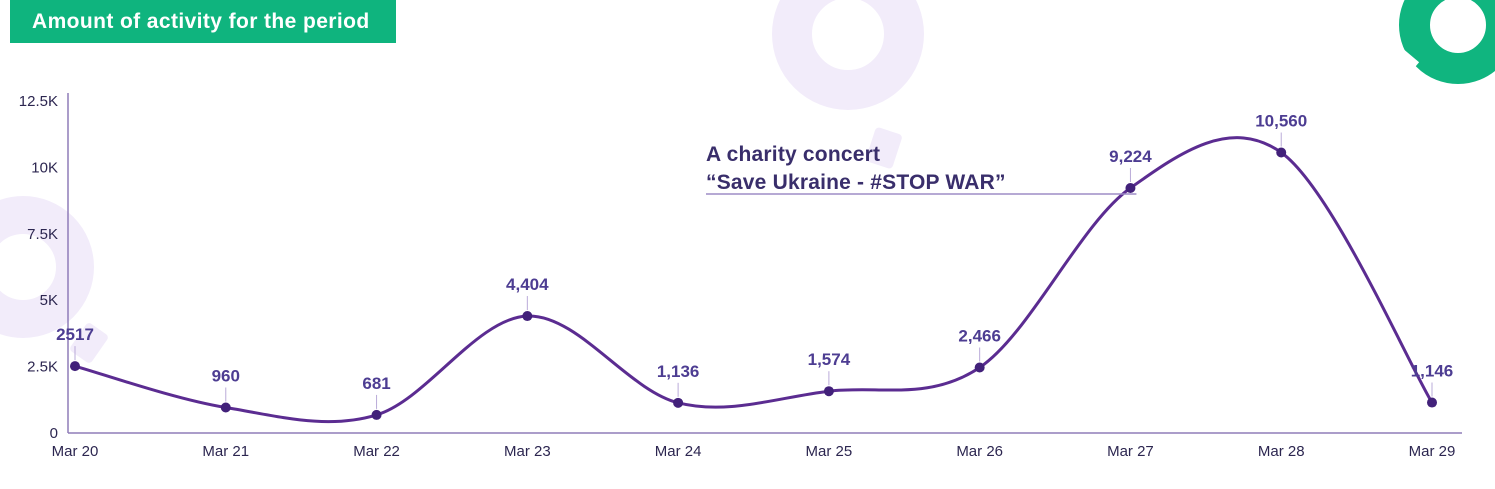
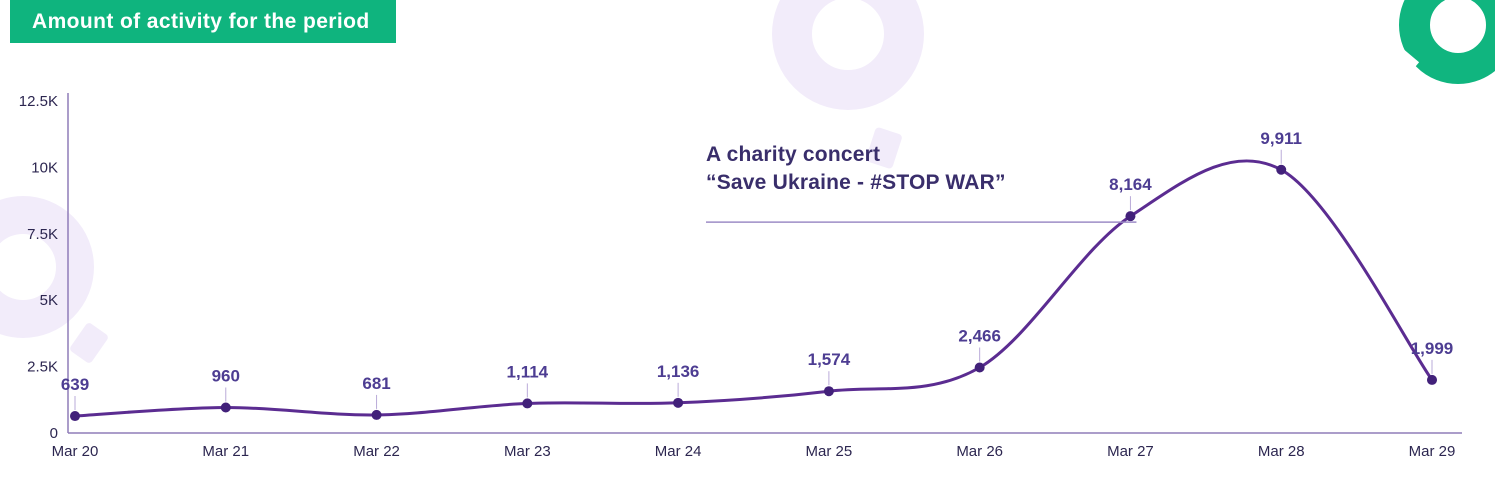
Mar 20: 2517 -> 639
Mar 23: 4,404 -> 1,114
Mar 27: 9,224 -> 8,164
Mar 28: 10,560 -> 9,911
Mar 29: 1,146 -> 1,999
